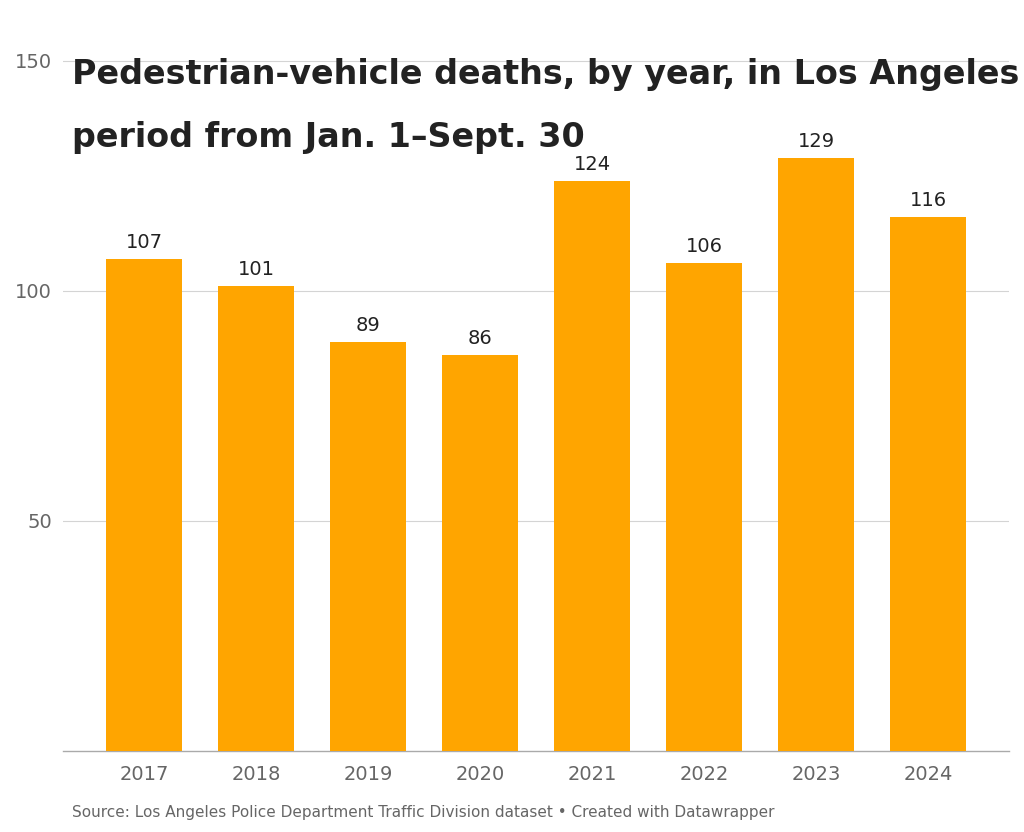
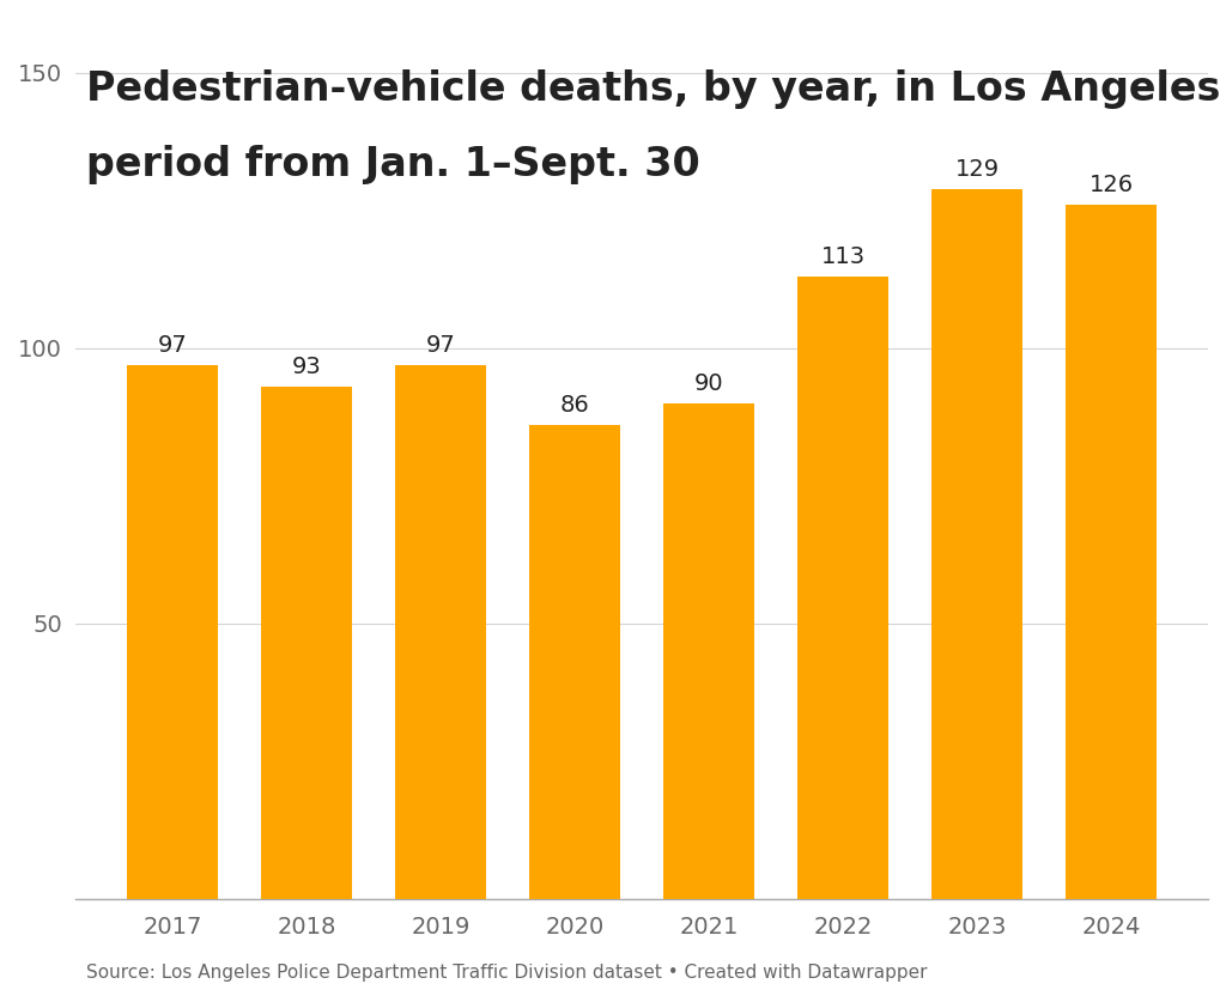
2017: 107 -> 97
2018: 101 -> 93
2019: 89 -> 97
2021: 124 -> 90
2022: 106 -> 113
2024: 116 -> 126
